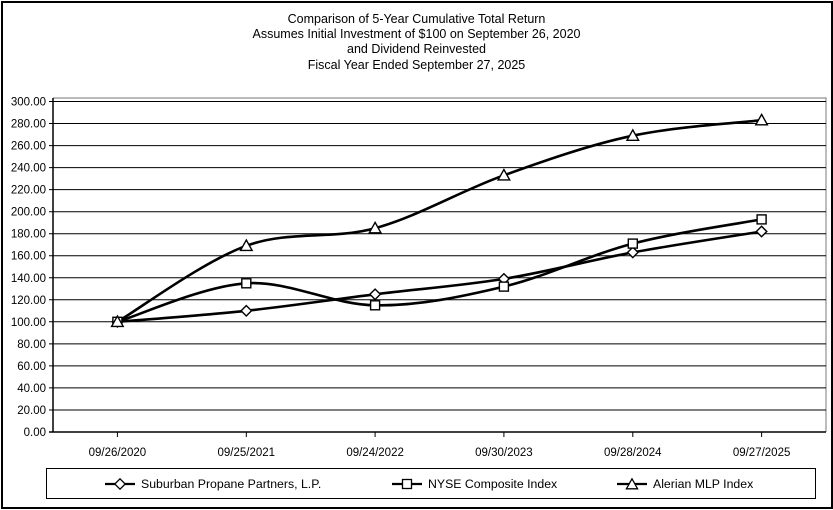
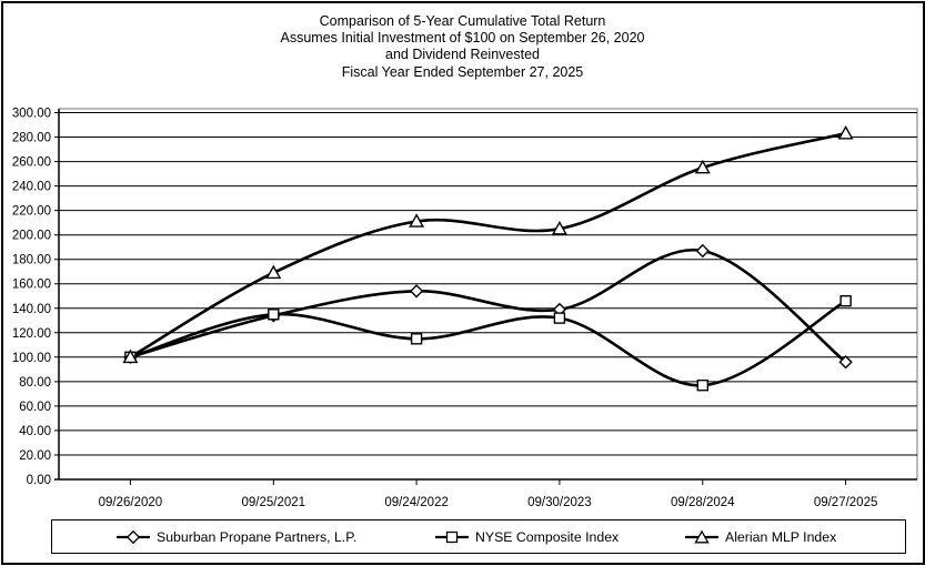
Suburban Propane Partners, L.P./09/25/2021: 110 -> 134
Suburban Propane Partners, L.P./09/24/2022: 125 -> 154
Alerian MLP Index/09/24/2022: 185 -> 211
Alerian MLP Index/09/30/2023: 233 -> 205
Suburban Propane Partners, L.P./09/28/2024: 163 -> 187
NYSE Composite Index/09/28/2024: 171 -> 77
Alerian MLP Index/09/28/2024: 269 -> 255
Suburban Propane Partners, L.P./09/27/2025: 182 -> 96
NYSE Composite Index/09/27/2025: 193 -> 146
